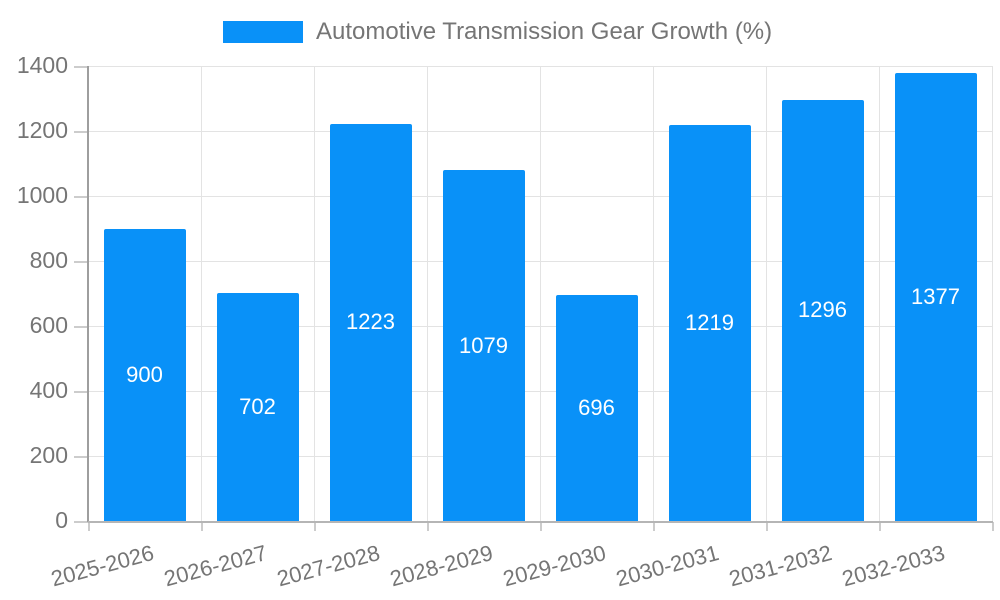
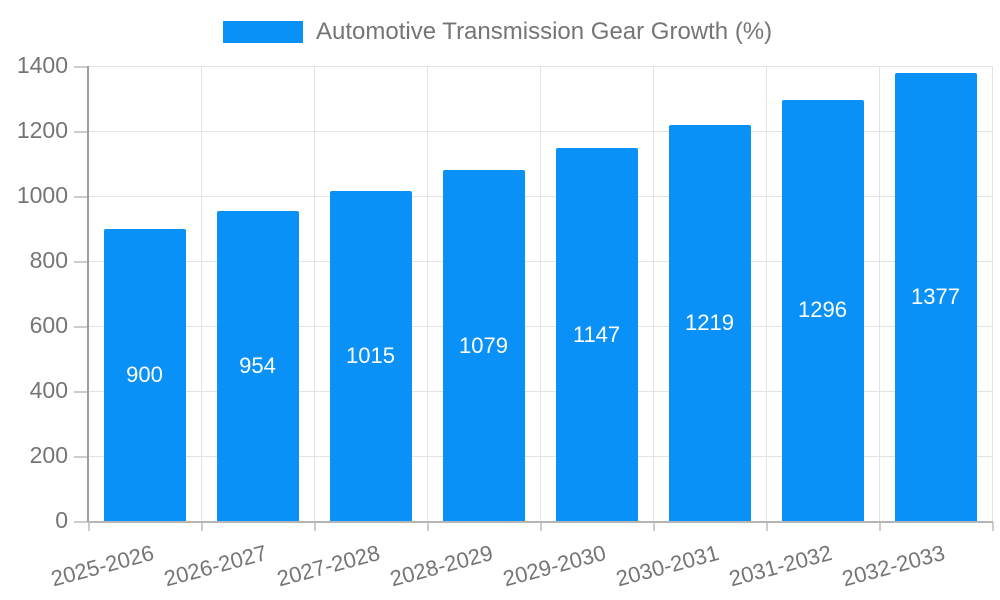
2026-2027: 702 -> 954
2027-2028: 1223 -> 1015
2029-2030: 696 -> 1147
